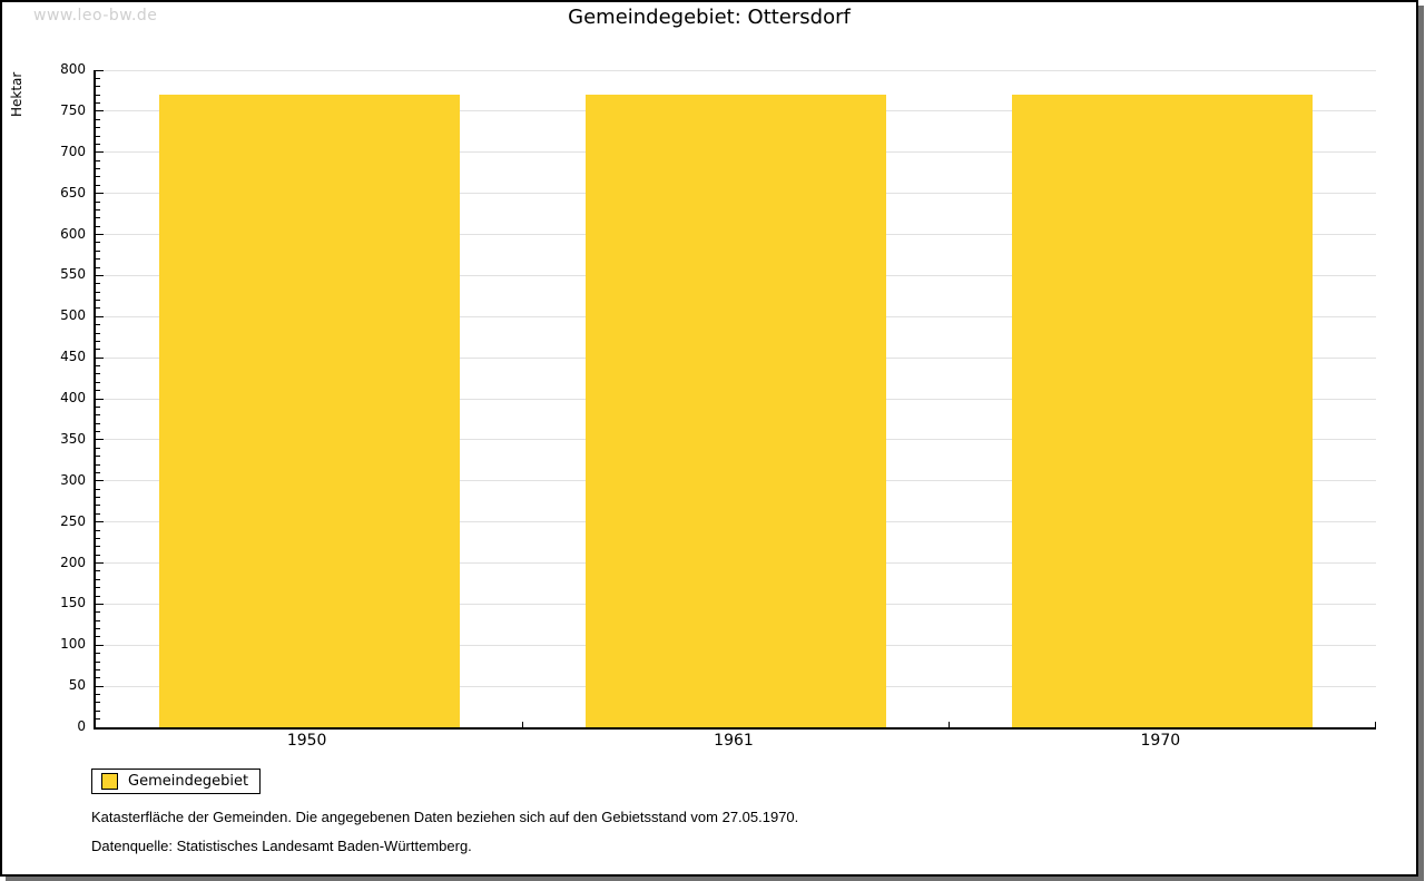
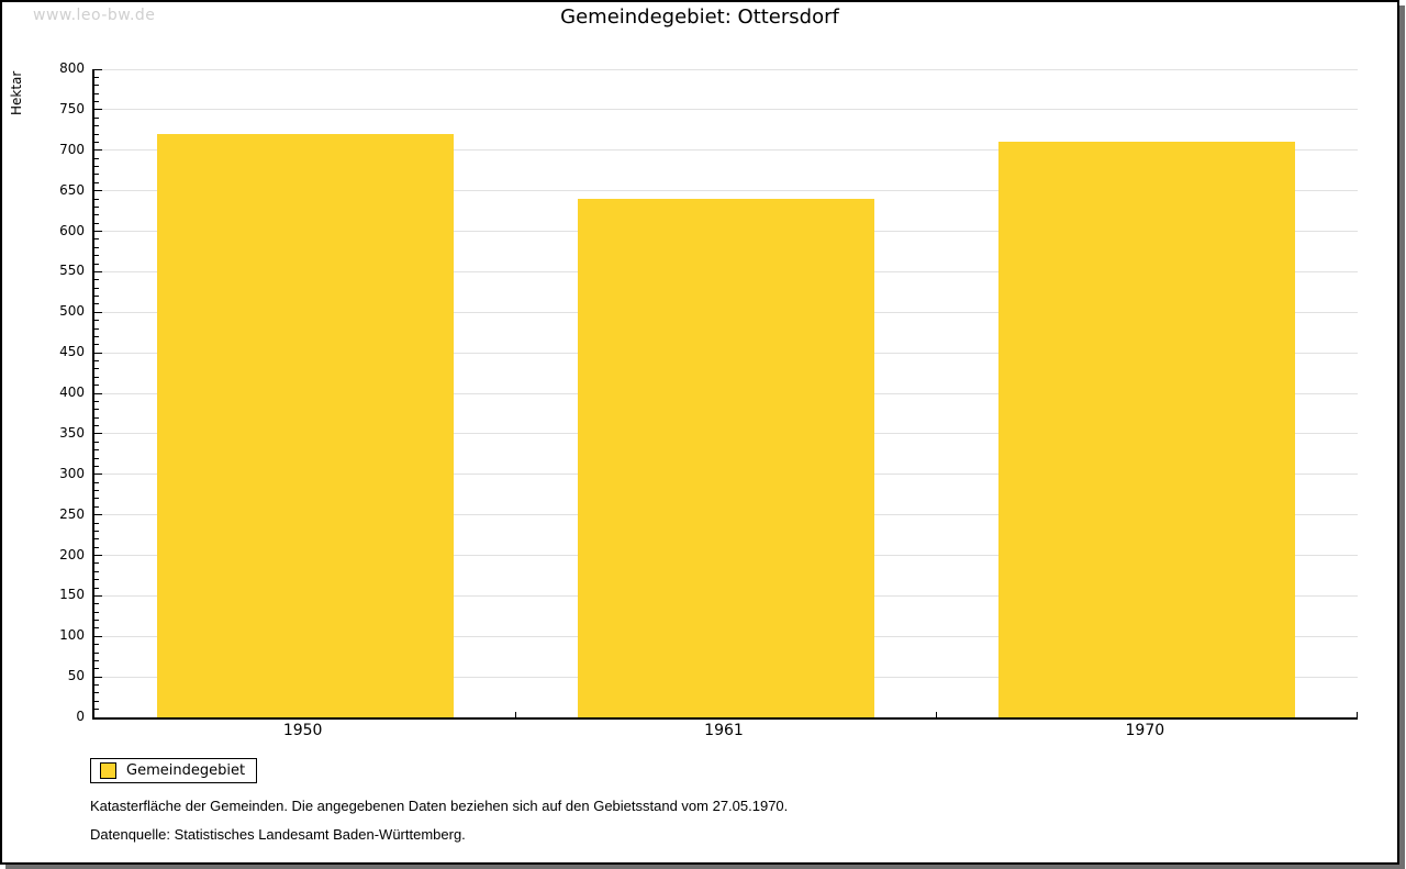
1950: 770 -> 720
1961: 770 -> 640
1970: 770 -> 710
